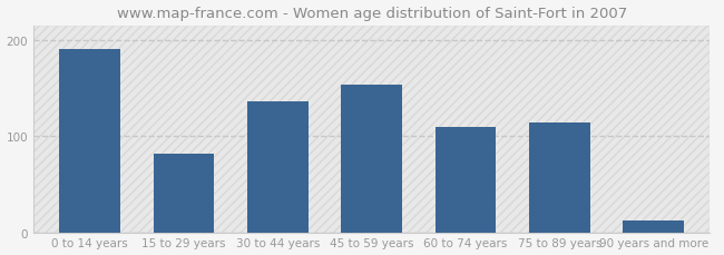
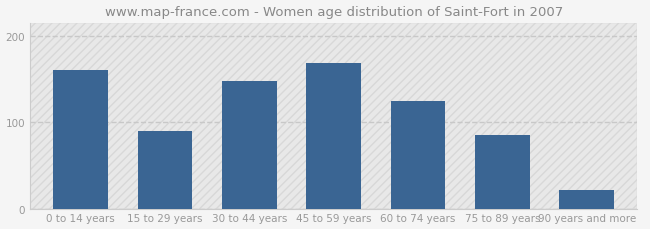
0 to 14 years: 190 -> 160
15 to 29 years: 82 -> 90
30 to 44 years: 136 -> 148
45 to 59 years: 154 -> 168
60 to 74 years: 110 -> 125
75 to 89 years: 114 -> 85
90 years and more: 12 -> 22
